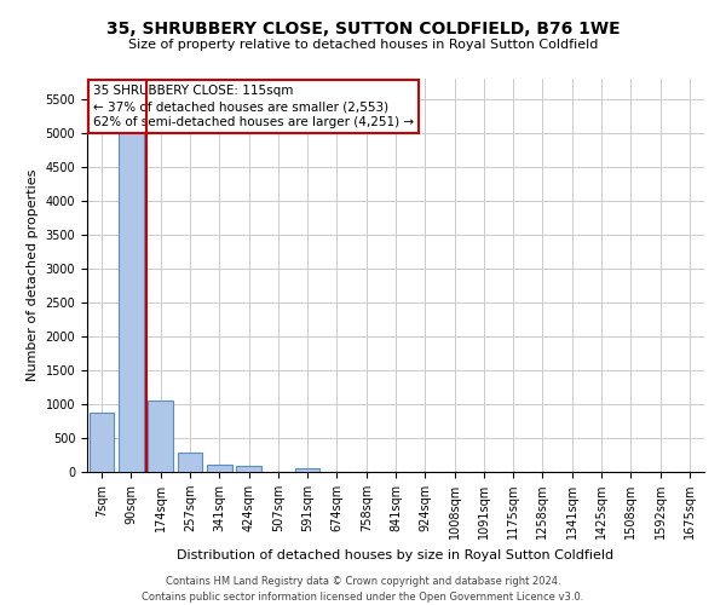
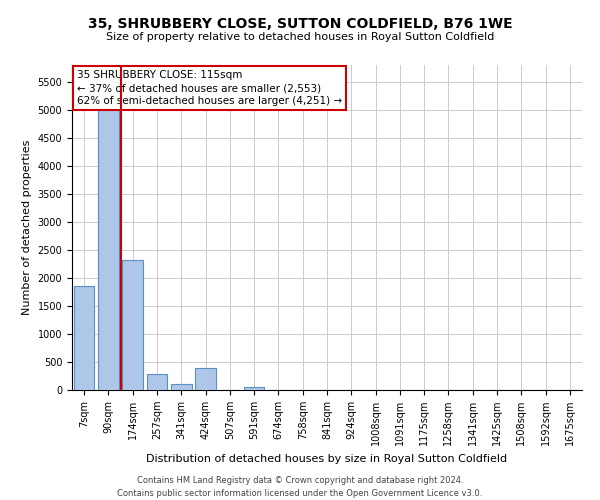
7sqm: 880 -> 1860
174sqm: 1060 -> 2320
424sqm: 80 -> 400
